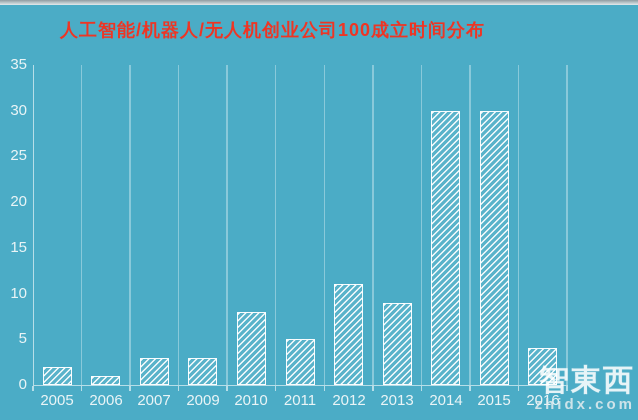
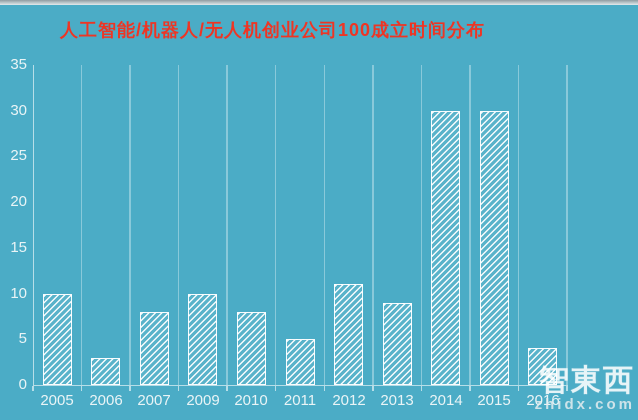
2005: 2 -> 10
2006: 1 -> 3
2007: 3 -> 8
2009: 3 -> 10
